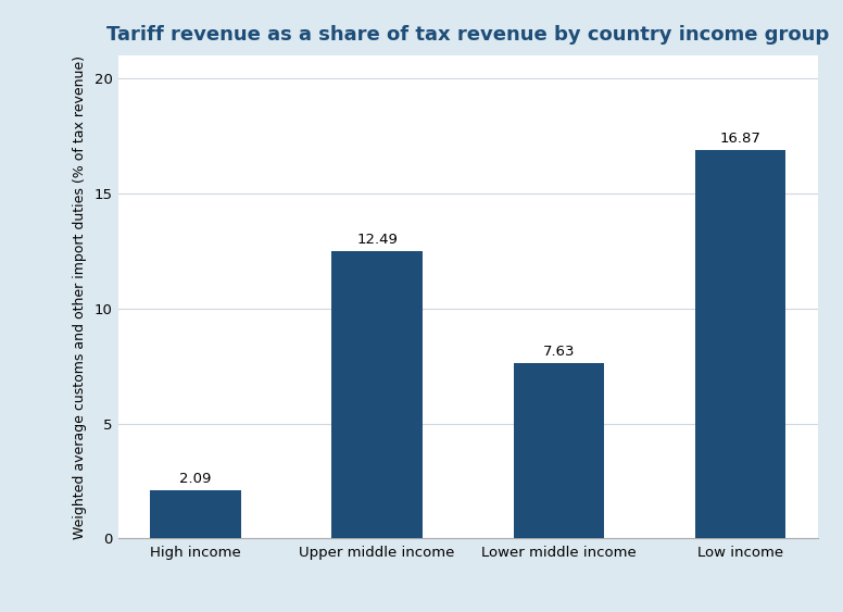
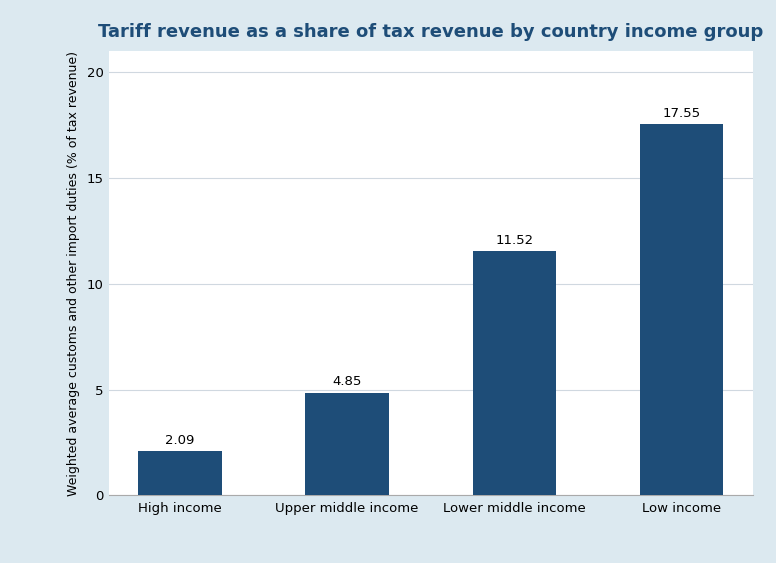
Upper middle income: 12.49 -> 4.85
Lower middle income: 7.63 -> 11.52
Low income: 16.87 -> 17.55
